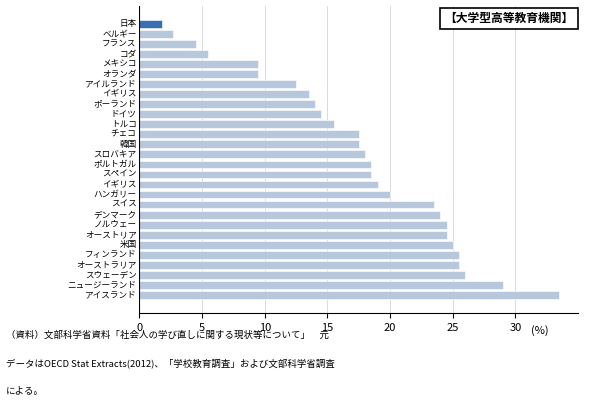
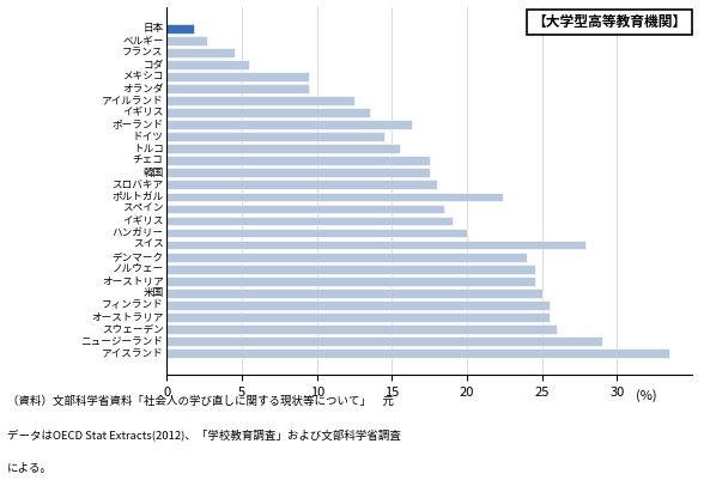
ポーランド: 14.0 -> 16.3
ポルトガル: 18.5 -> 22.4
スイス: 23.5 -> 27.9
